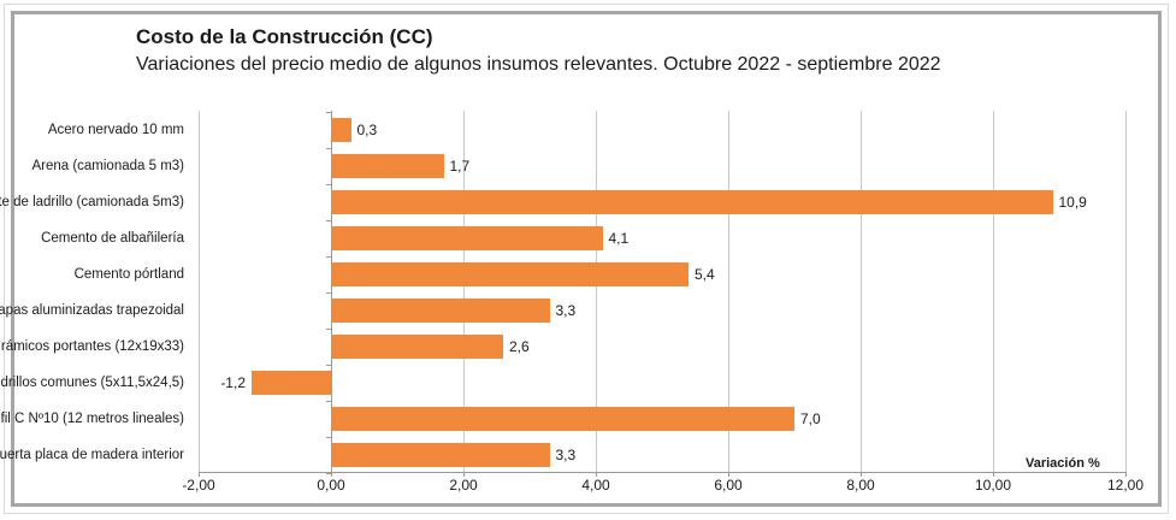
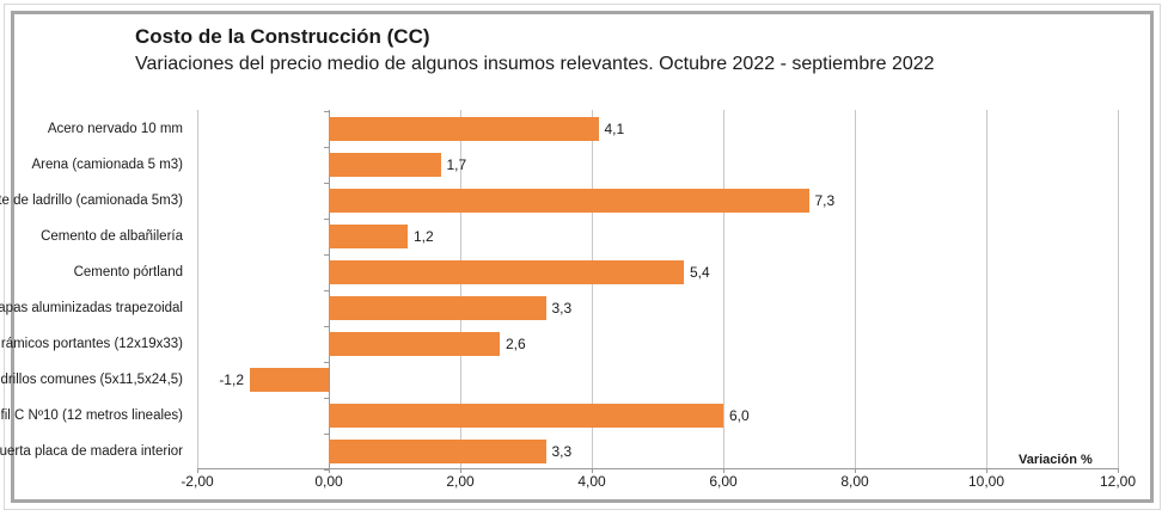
Acero nervado 10 mm: 0,3 -> 4,1
te de ladrillo (camionada 5m3): 10,9 -> 7,3
Cemento de albañilería: 4,1 -> 1,2
fil C Nº10 (12 metros lineales): 7,0 -> 6,0
